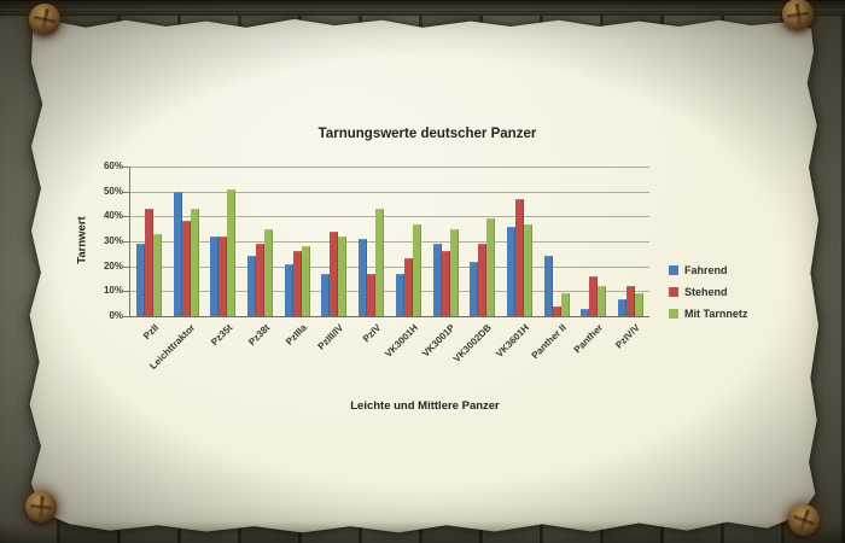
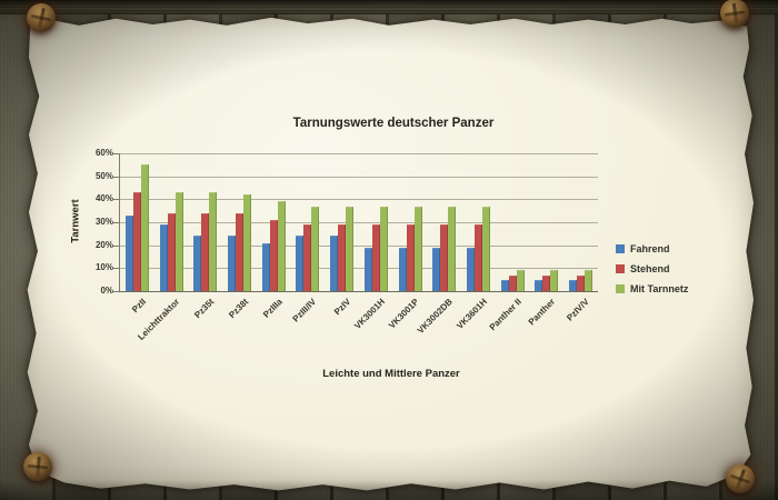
Fahrend/PzII: 29% -> 33%
Mit Tarnnetz/PzII: 33% -> 55%
Fahrend/Leichttraktor: 50% -> 29%
Stehend/Leichttraktor: 38% -> 34%
Fahrend/Pz35t: 32% -> 24%
Stehend/Pz35t: 32% -> 34%
Mit Tarnnetz/Pz35t: 51% -> 43%
Stehend/Pz38t: 29% -> 34%
Mit Tarnnetz/Pz38t: 35% -> 42%
Stehend/PzIIIa: 26% -> 31%
Mit Tarnnetz/PzIIIa: 28% -> 39%
Fahrend/PzIII/IV: 17% -> 24%
Stehend/PzIII/IV: 34% -> 29%
Mit Tarnnetz/PzIII/IV: 32% -> 37%
Fahrend/PzIV: 31% -> 24%
Stehend/PzIV: 17% -> 29%
Mit Tarnnetz/PzIV: 43% -> 37%
Fahrend/VK3001H: 17% -> 19%
Stehend/VK3001H: 23% -> 29%
Fahrend/VK3001P: 29% -> 19%
Stehend/VK3001P: 26% -> 29%
Mit Tarnnetz/VK3001P: 35% -> 37%
Fahrend/VK3002DB: 22% -> 19%
Mit Tarnnetz/VK3002DB: 39% -> 37%
Fahrend/VK3601H: 36% -> 19%
Stehend/VK3601H: 47% -> 29%
Fahrend/Panther II: 24% -> 5%
Stehend/Panther II: 4% -> 7%
Fahrend/Panther: 3% -> 5%
Stehend/Panther: 16% -> 7%
Mit Tarnnetz/Panther: 12% -> 9%
Fahrend/PzIV/V: 7% -> 5%
Stehend/PzIV/V: 12% -> 7%
